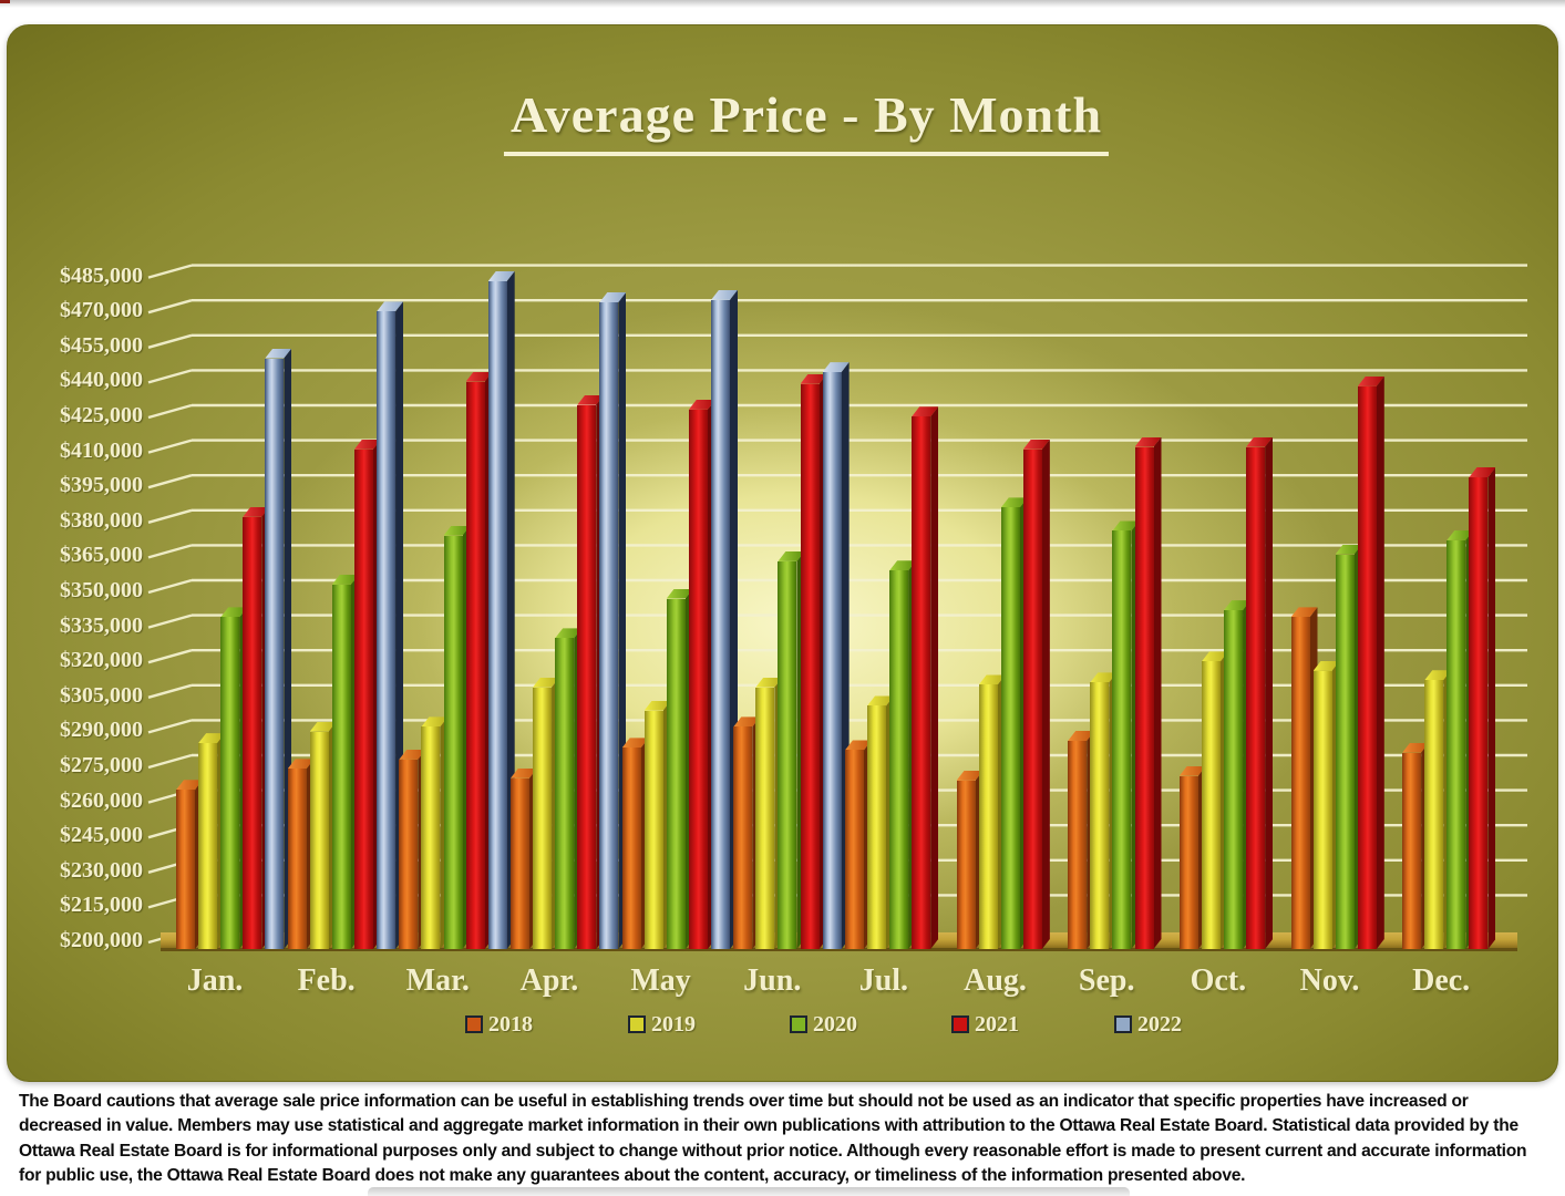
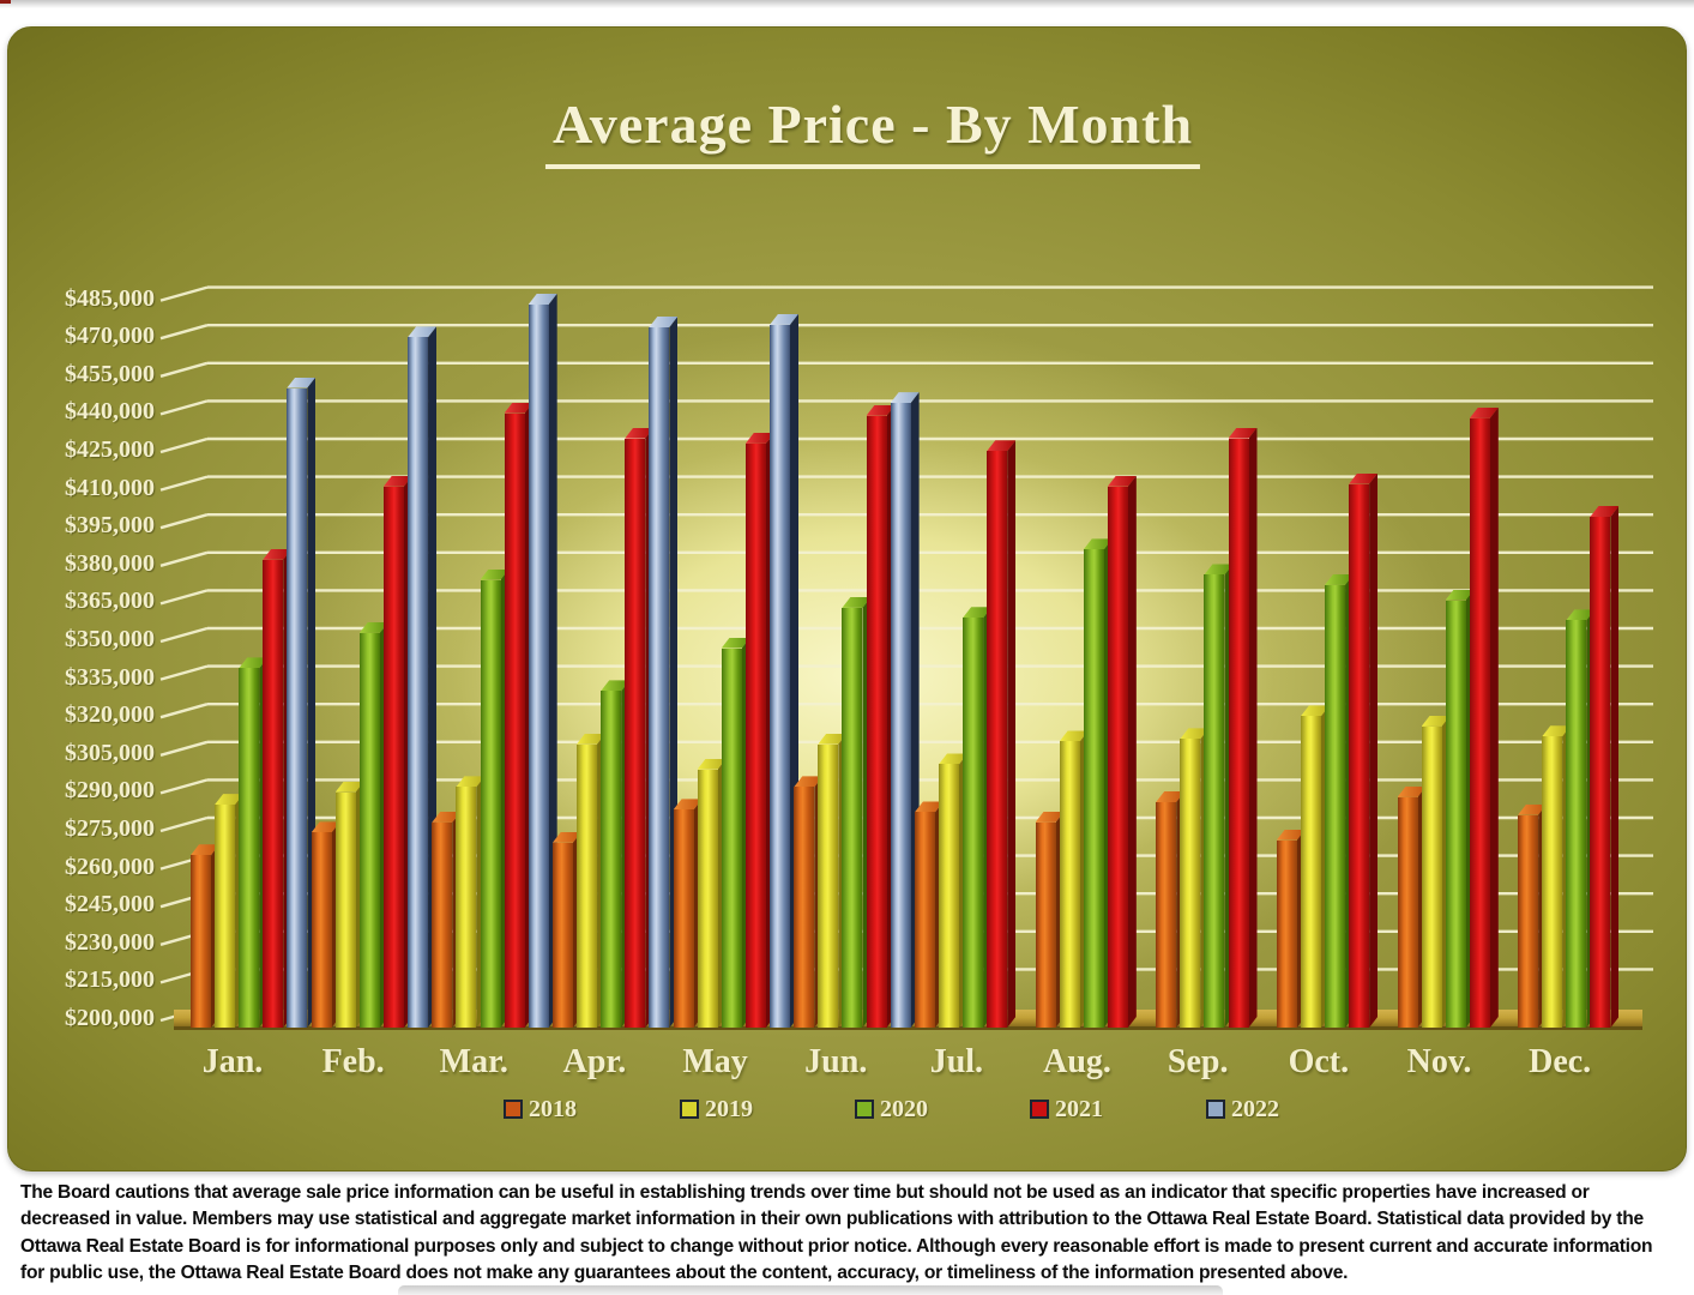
2018/Aug.: $267000 -> $276000
2021/Sep.: $410000 -> $428000
2020/Oct.: $340000 -> $370000
2018/Nov.: $337000 -> $286000
2020/Dec.: $370000 -> $356000
